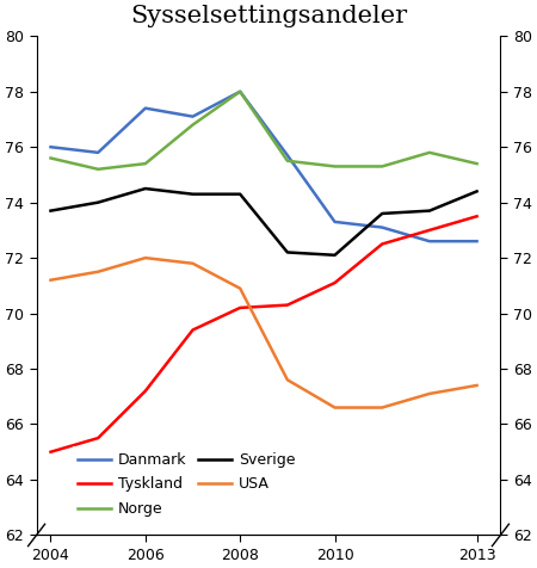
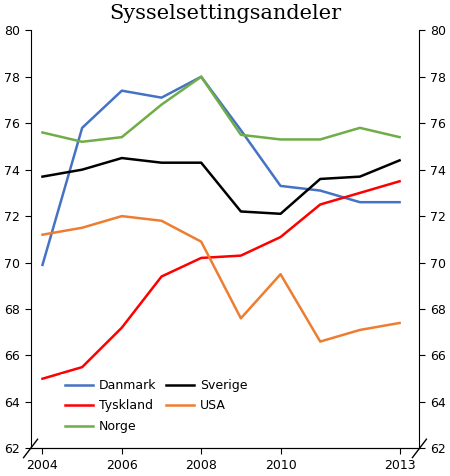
Danmark/2004: 76.0 -> 69.9
USA/2010: 66.6 -> 69.5
